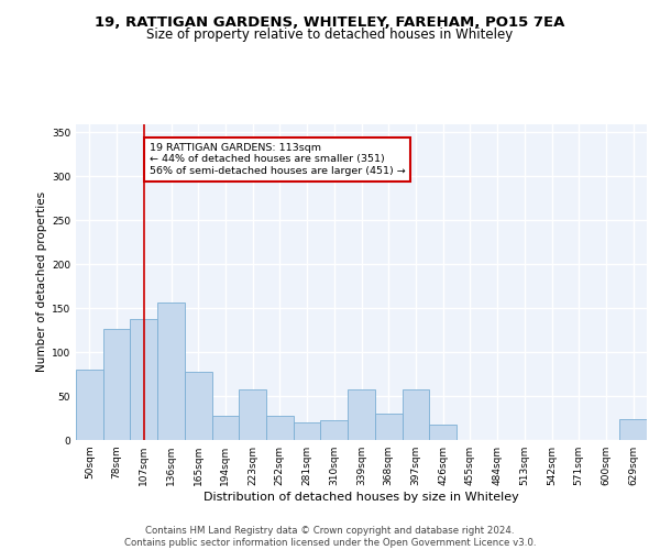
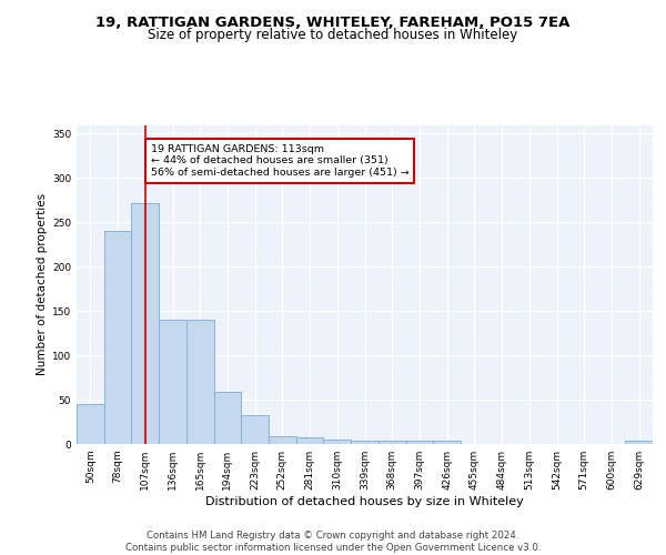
50sqm: 80 -> 45
78sqm: 126 -> 240
107sqm: 138 -> 272
136sqm: 156 -> 140
165sqm: 78 -> 140
194sqm: 28 -> 59
223sqm: 58 -> 32
252sqm: 28 -> 9
281sqm: 20 -> 7
310sqm: 22 -> 5
339sqm: 58 -> 4
368sqm: 30 -> 4
397sqm: 58 -> 4
426sqm: 18 -> 4
629sqm: 24 -> 4
